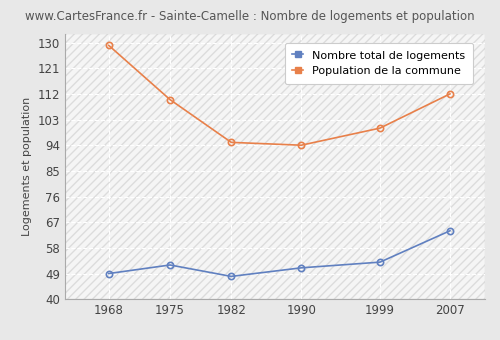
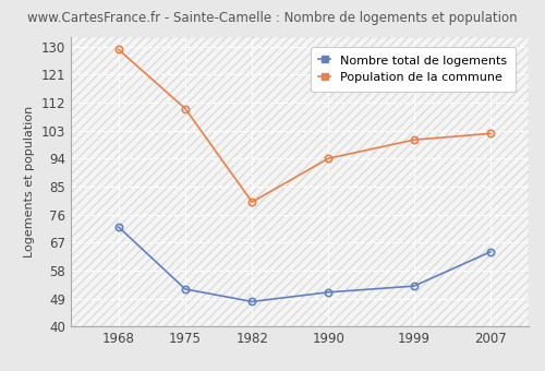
Nombre total de logements/1968: 49 -> 72
Population de la commune/1982: 95 -> 80
Population de la commune/2007: 112 -> 102
